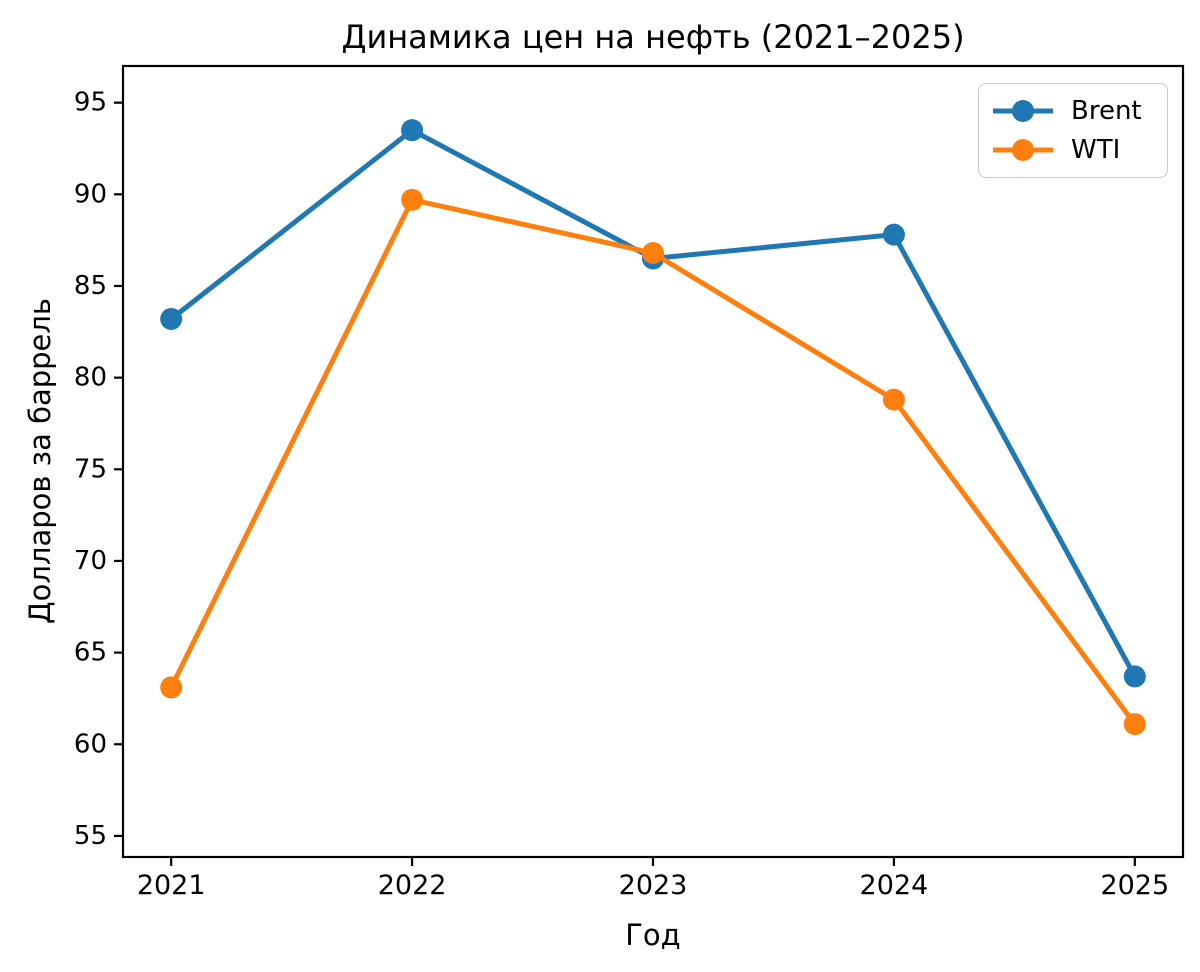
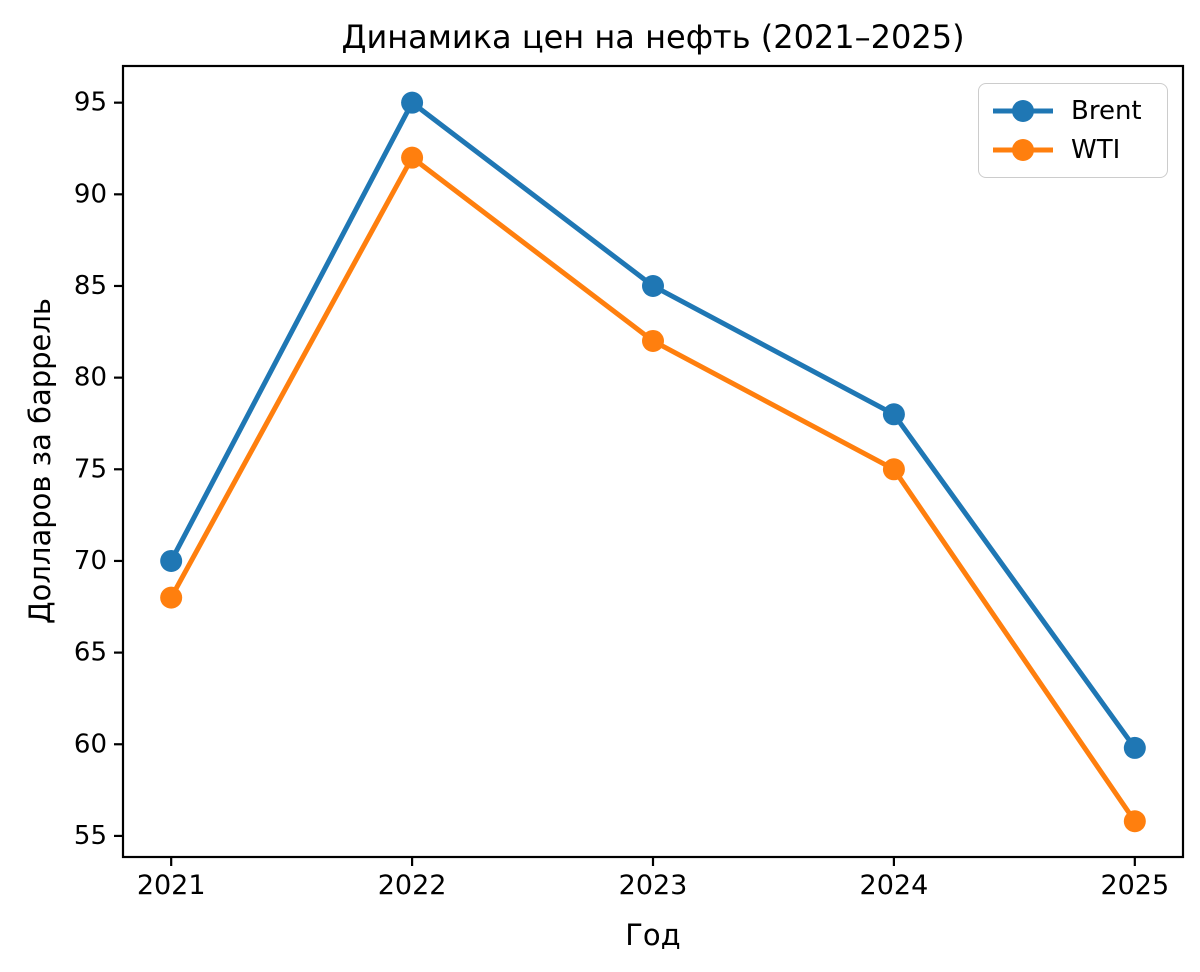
Brent/2021: 83.2 -> 70.0
WTI/2021: 63.1 -> 68.0
Brent/2022: 93.5 -> 95.0
WTI/2022: 89.7 -> 92.0
Brent/2023: 86.5 -> 85.0
WTI/2023: 86.8 -> 82.0
Brent/2024: 87.8 -> 78.0
WTI/2024: 78.8 -> 75.0
Brent/2025: 63.7 -> 59.8
WTI/2025: 61.1 -> 55.8
